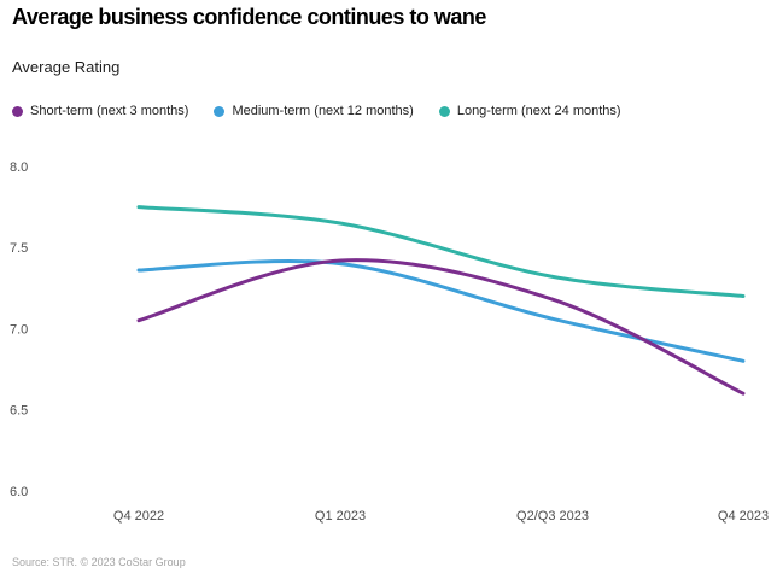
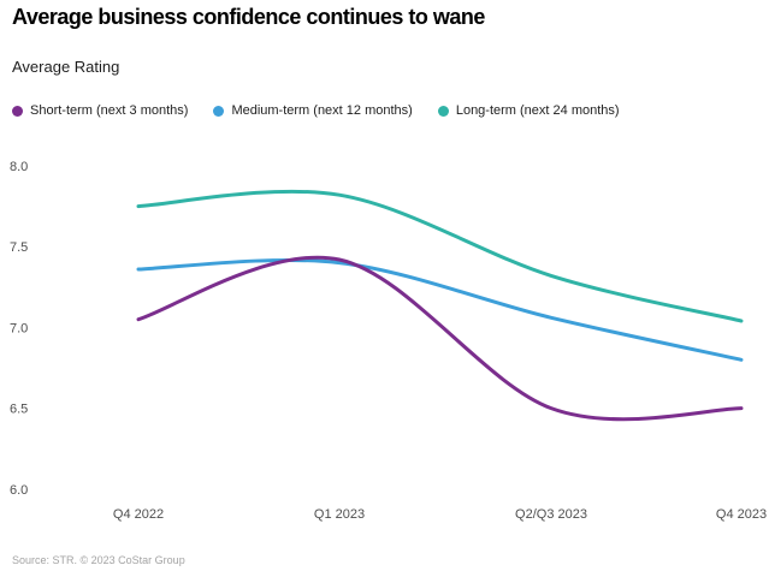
Long-term (next 24 months)/Q1 2023: 7.65 -> 7.82
Short-term (next 3 months)/Q2/Q3 2023: 7.18 -> 6.50
Short-term (next 3 months)/Q4 2023: 6.60 -> 6.50
Long-term (next 24 months)/Q4 2023: 7.20 -> 7.04
